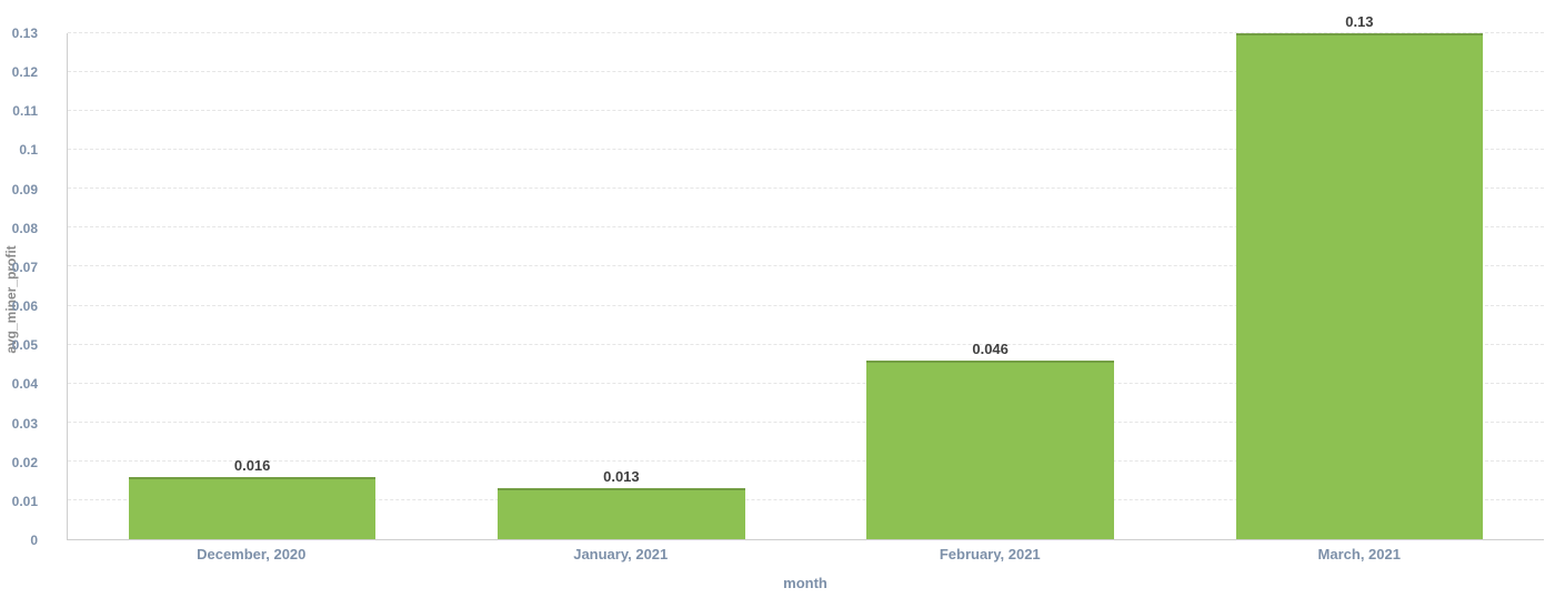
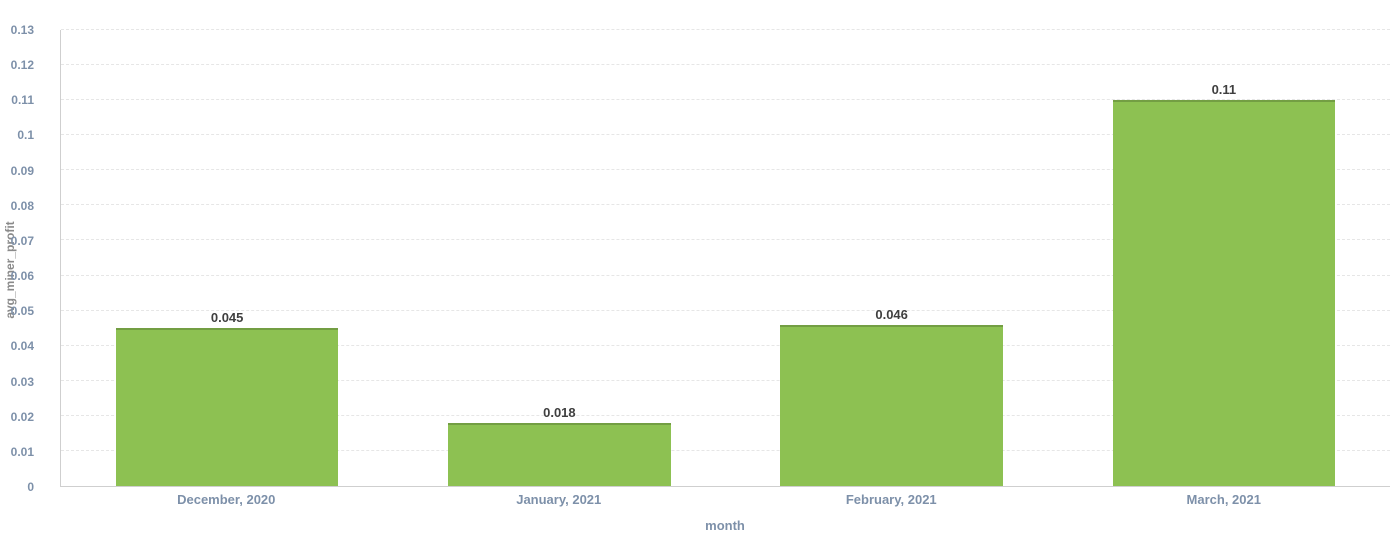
December, 2020: 0.016 -> 0.045
January, 2021: 0.013 -> 0.018
March, 2021: 0.13 -> 0.11
